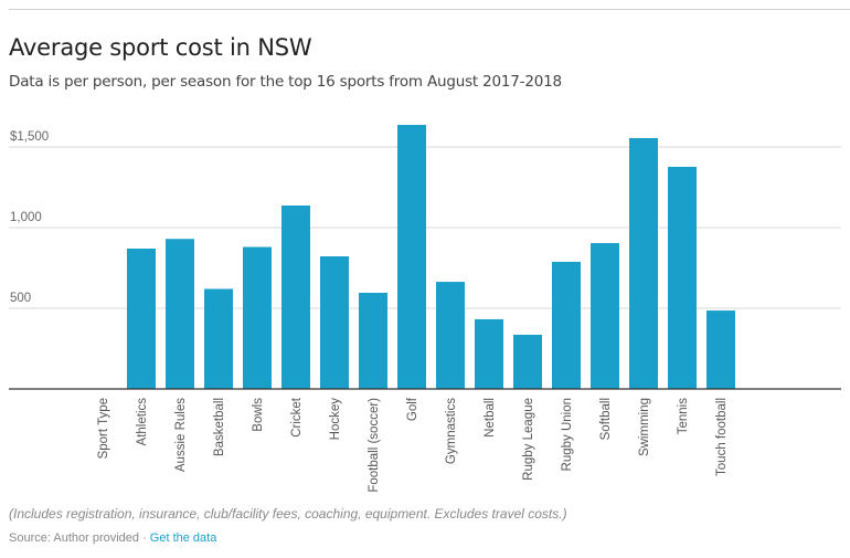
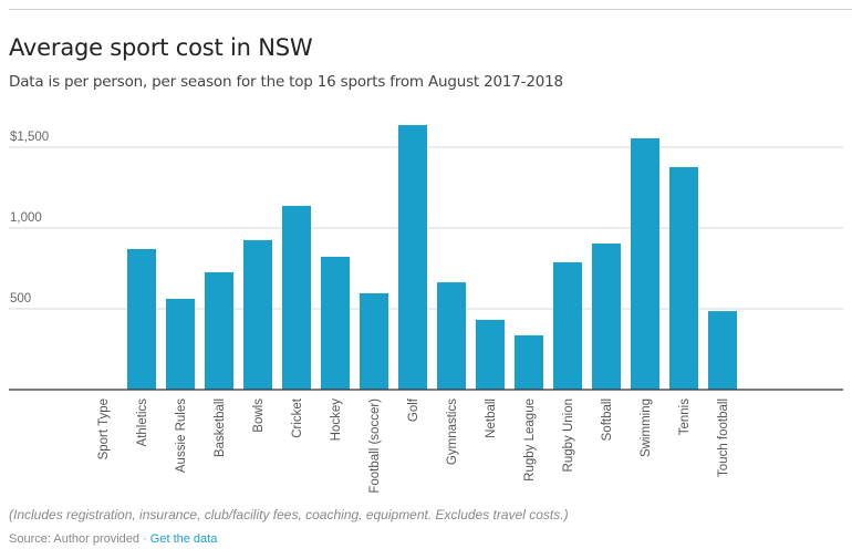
Aussie Rules: $930 -> $560
Basketball: $620 -> $730
Bowls: $880 -> $920
